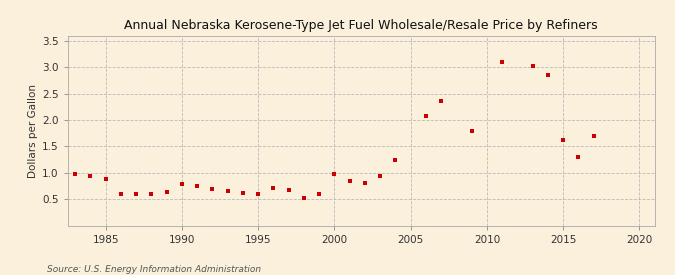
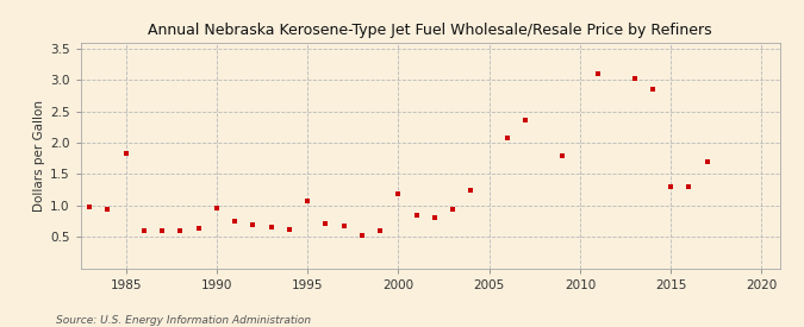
1985: 0.88 -> 1.84
1990: 0.79 -> 0.96
1995: 0.60 -> 1.08
2000: 0.98 -> 1.18
2015: 1.62 -> 1.30
